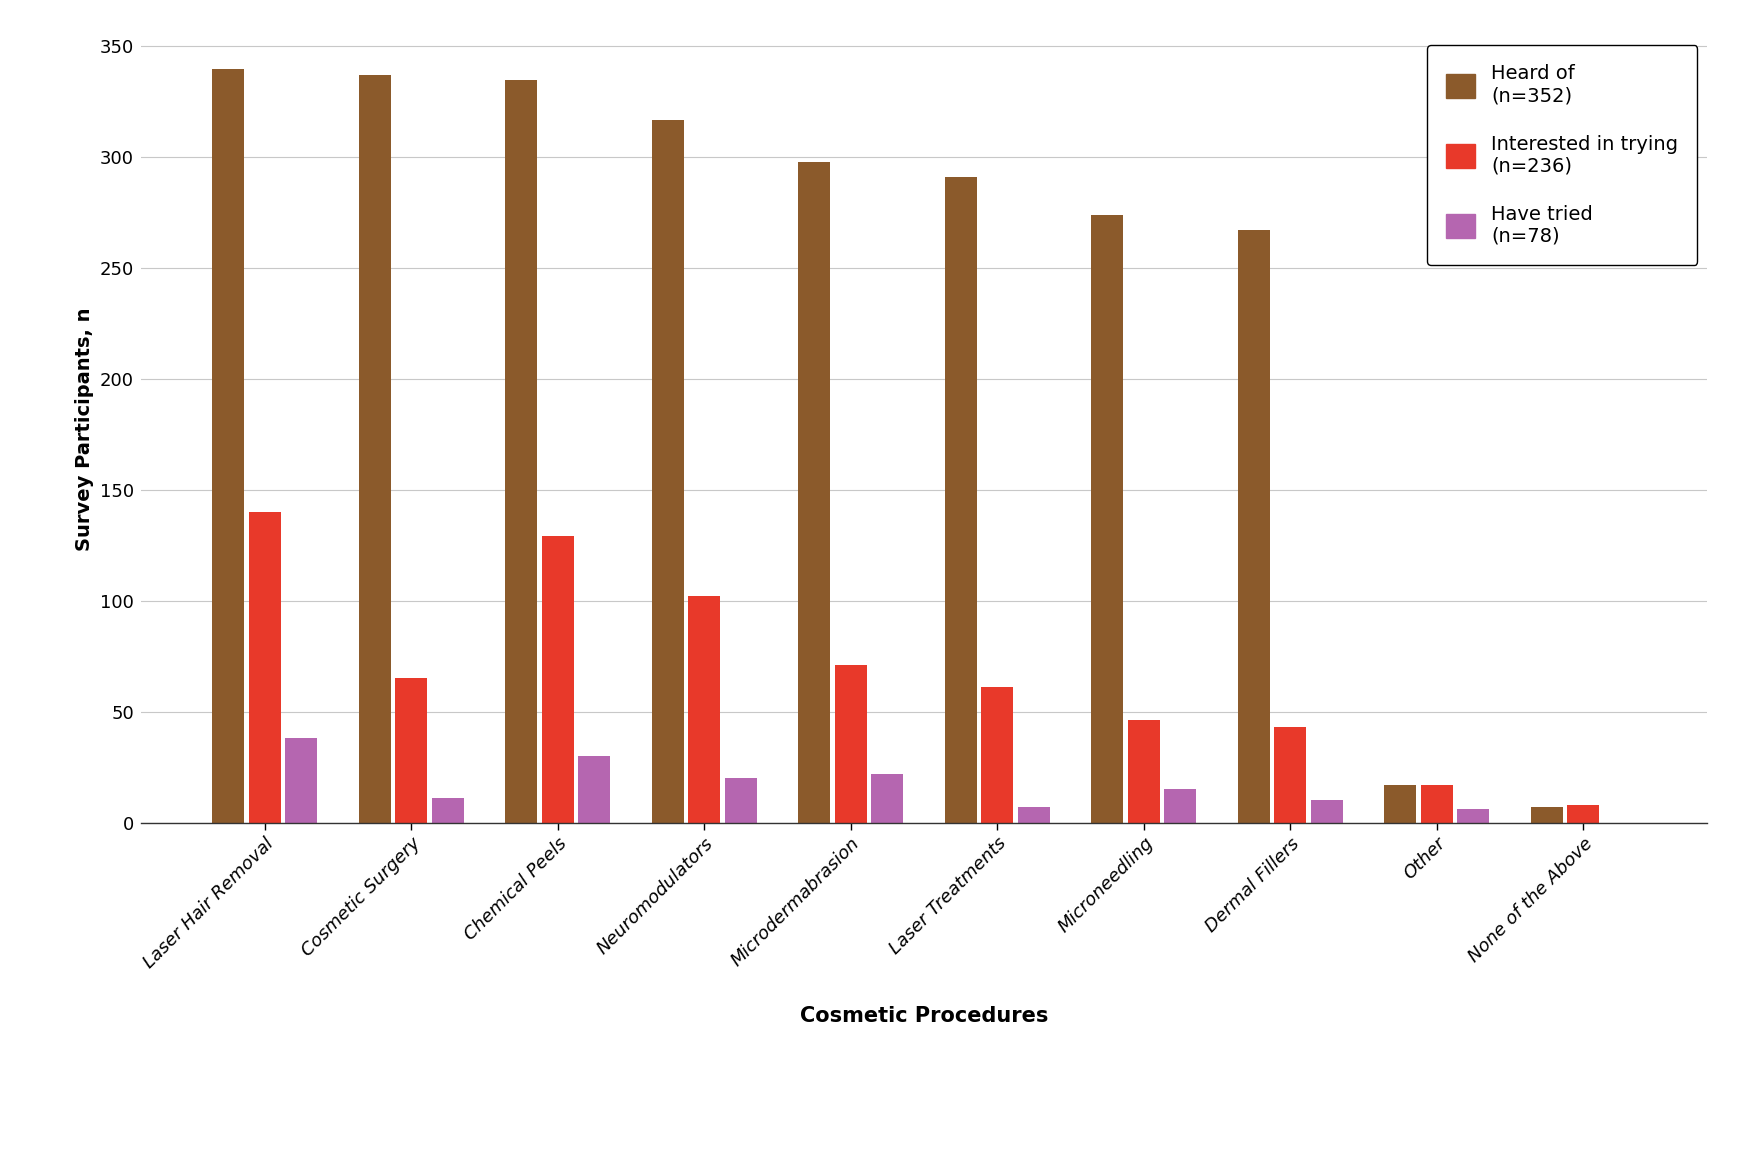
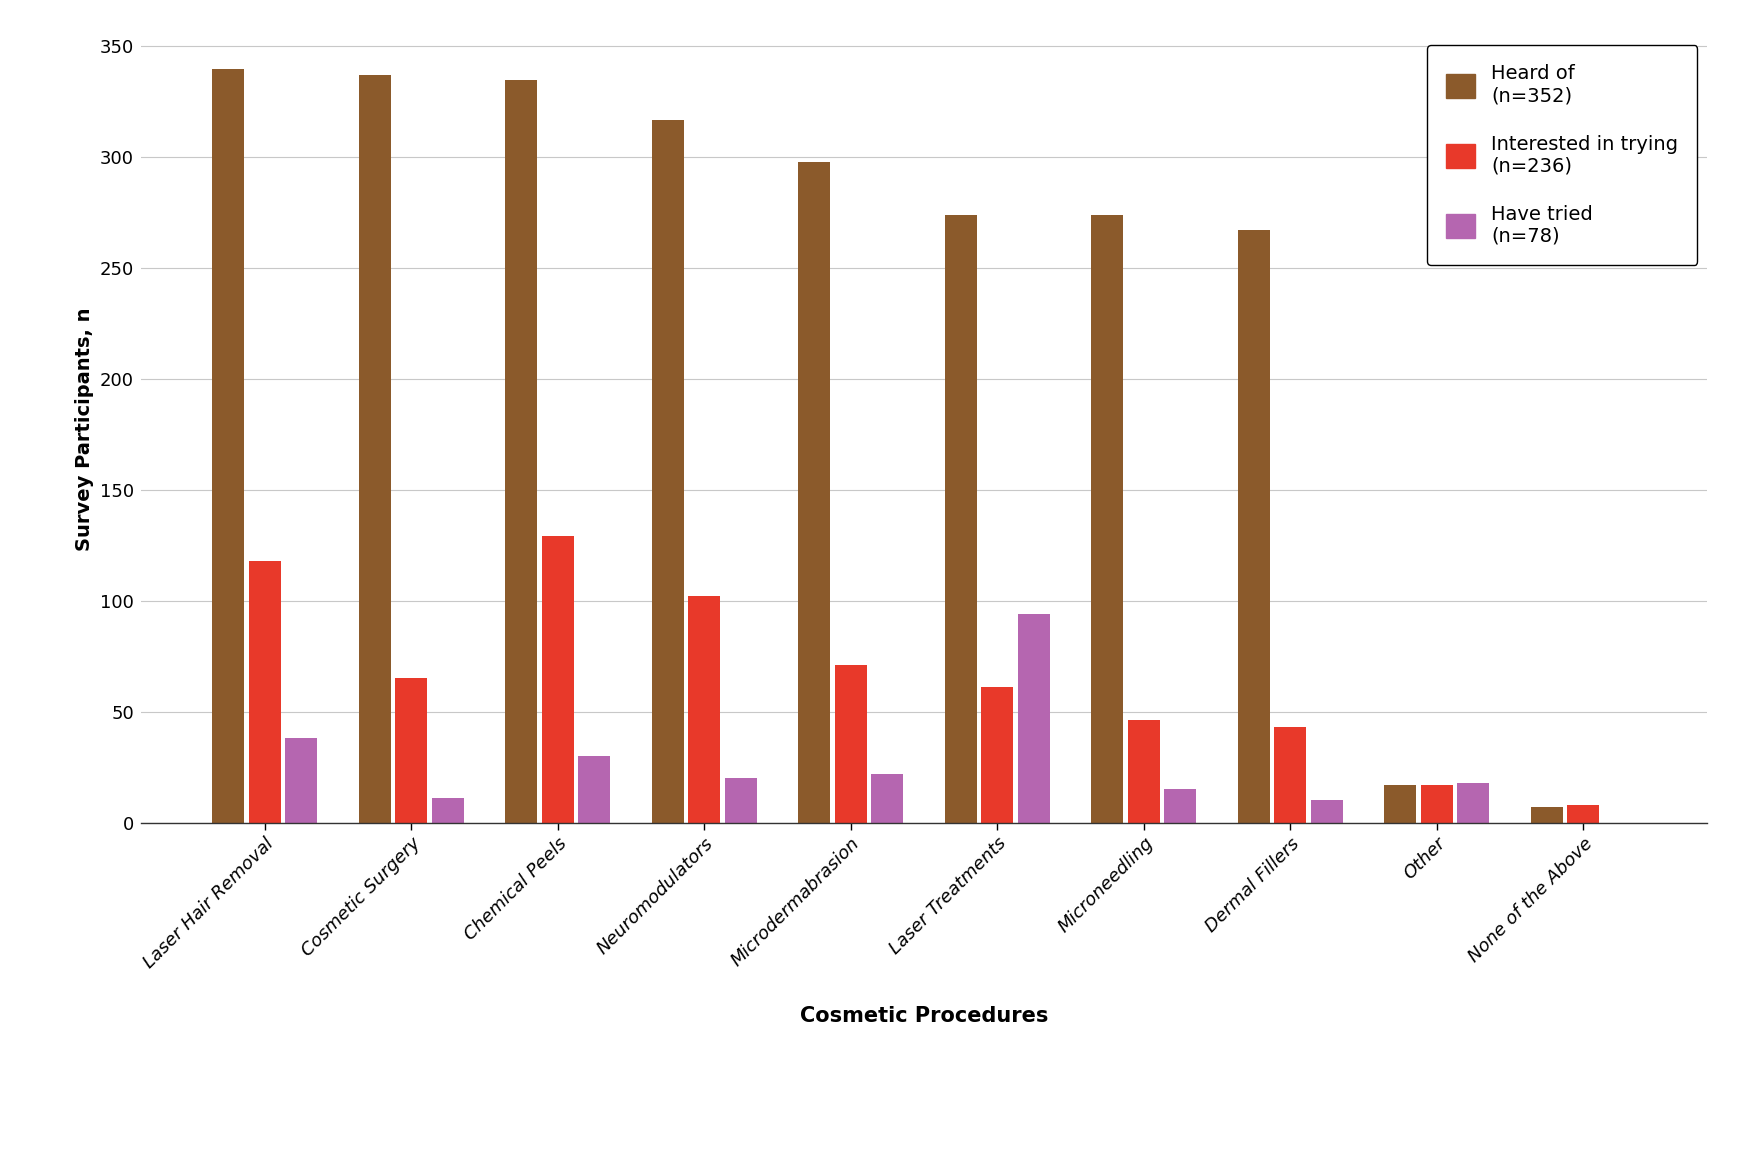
Interested in trying (n=236)/Laser Hair Removal: 140 -> 118
Heard of (n=352)/Laser Treatments: 291 -> 274
Have tried (n=78)/Laser Treatments: 7 -> 94
Have tried (n=78)/Other: 6 -> 18
